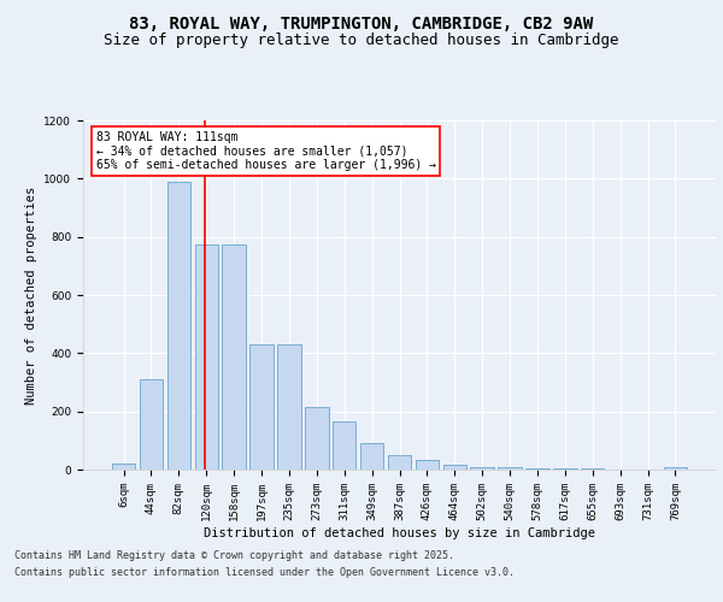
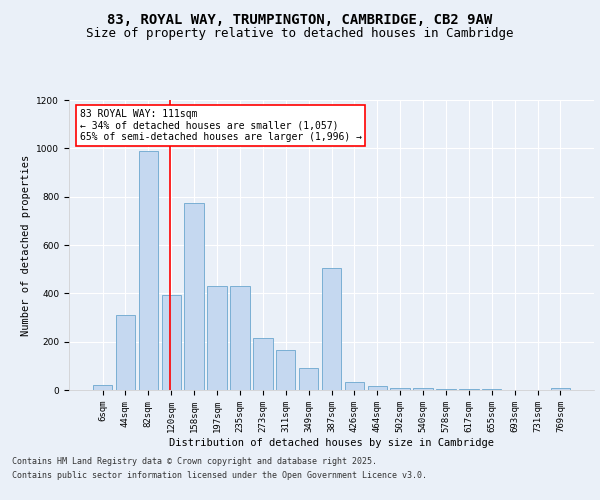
120sqm: 775 -> 395
387sqm: 50 -> 505
